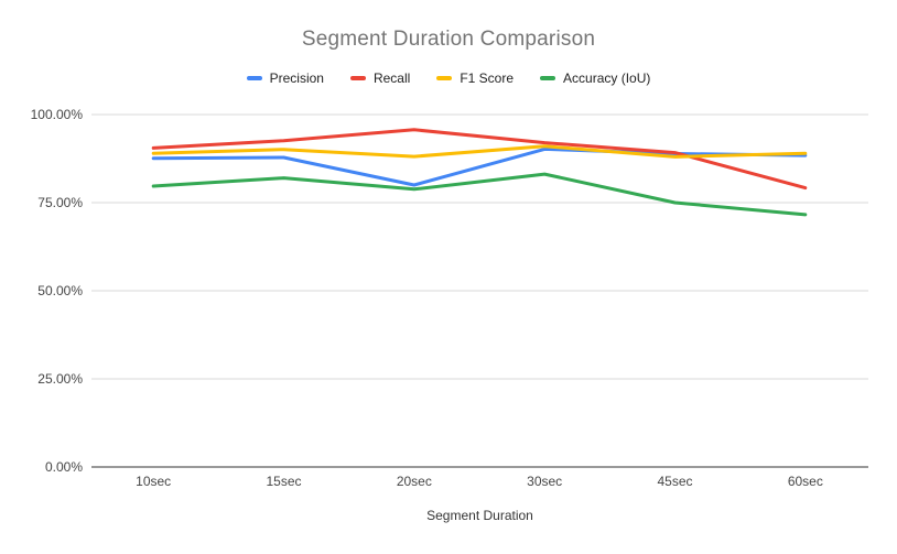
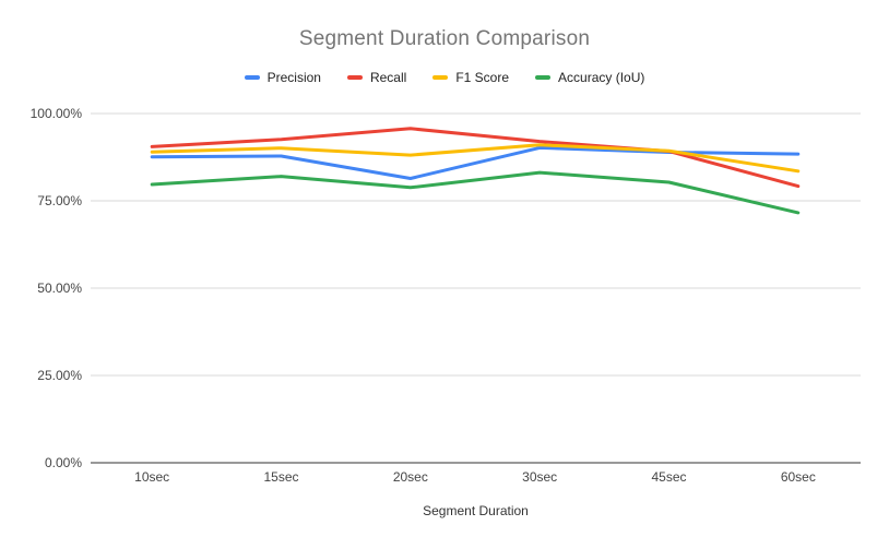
Precision/20sec: 80% -> 81%
F1 Score/45sec: 88% -> 89%
Accuracy (IoU)/45sec: 75% -> 80%
F1 Score/60sec: 89% -> 84%
